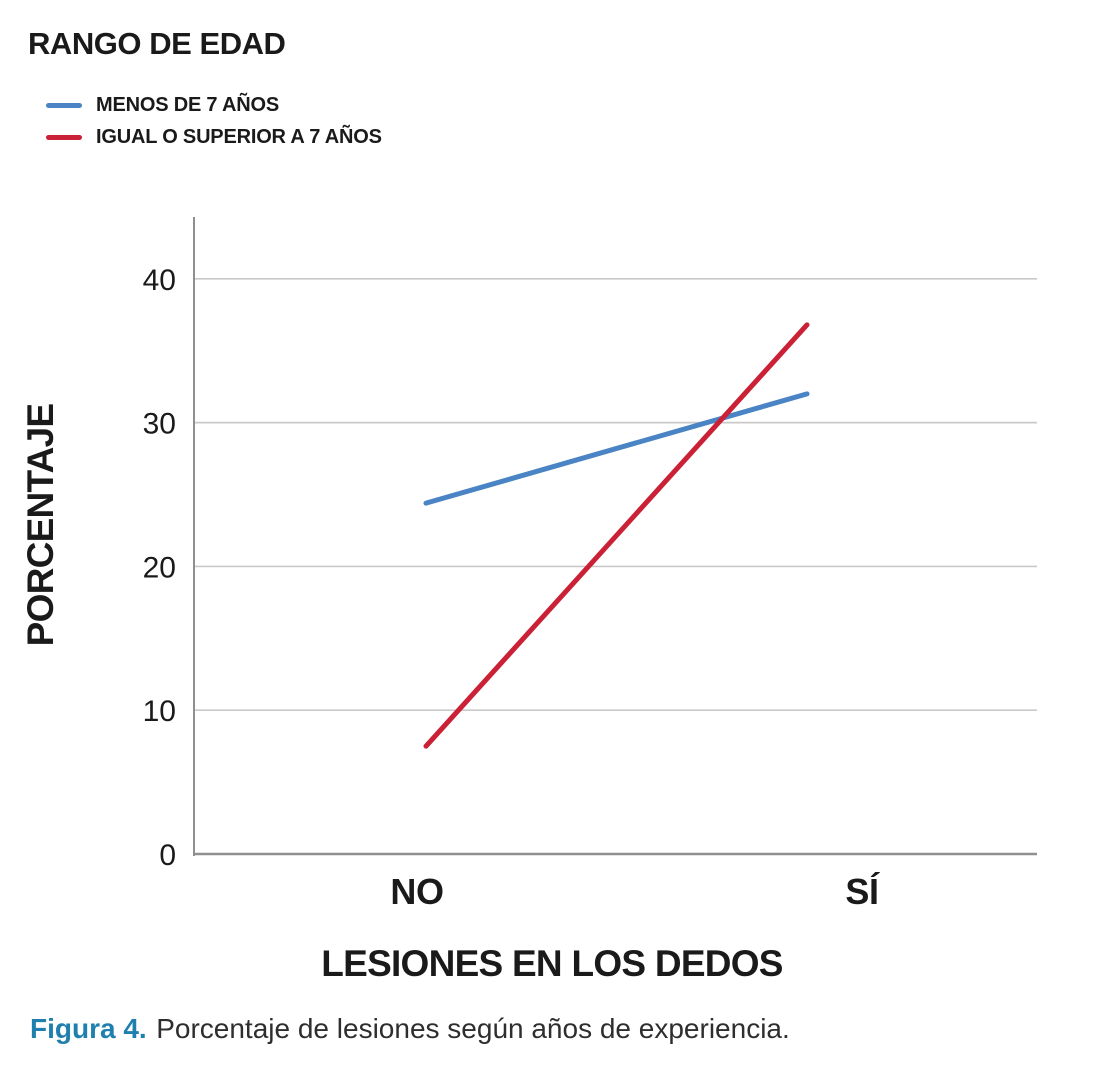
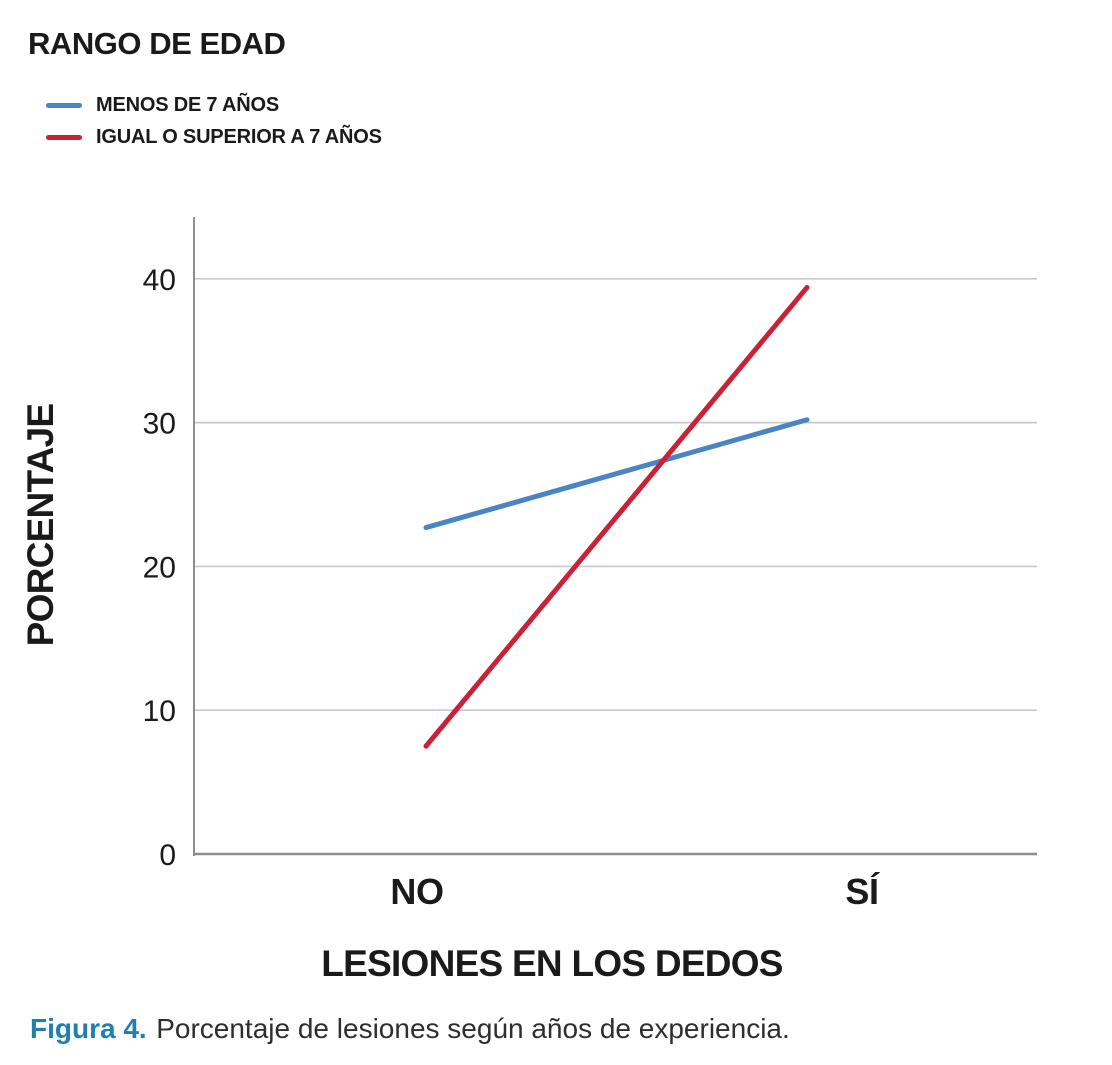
MENOS DE 7 AÑOS/NO: 24.4 -> 22.7
MENOS DE 7 AÑOS/SÍ: 32.0 -> 30.2
IGUAL O SUPERIOR A 7 AÑOS/SÍ: 36.8 -> 39.4
